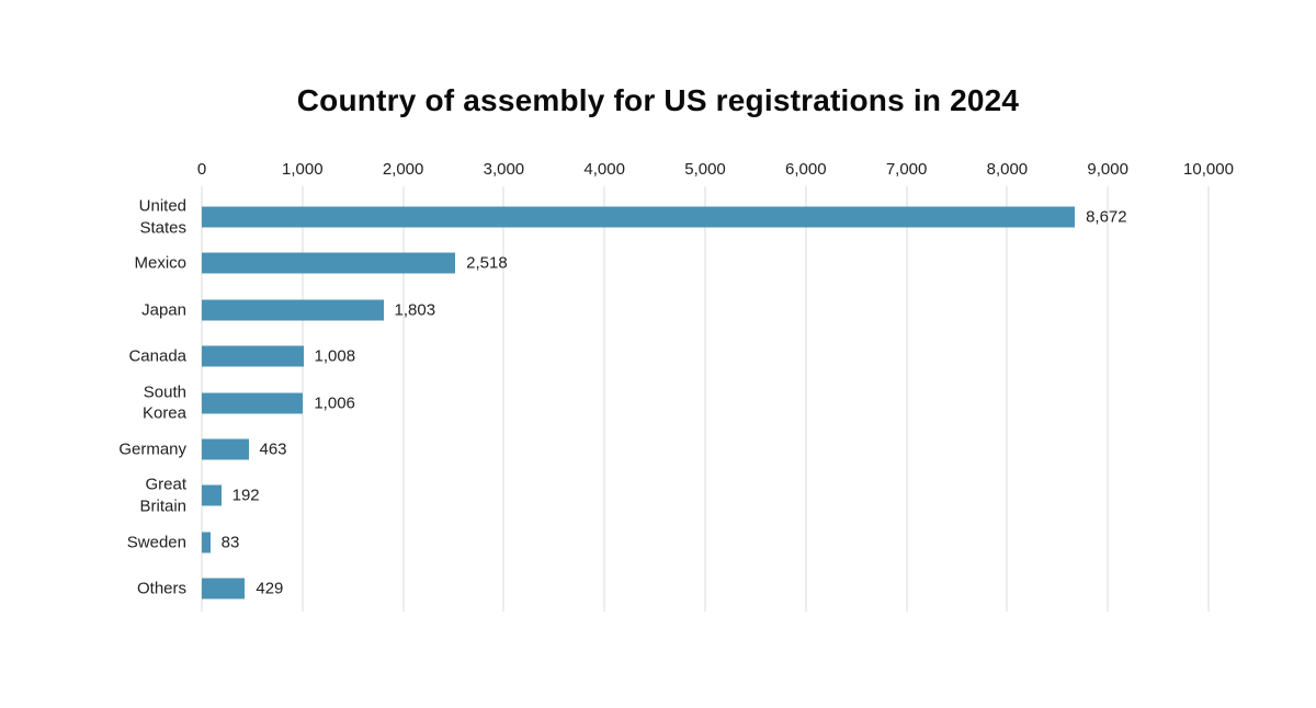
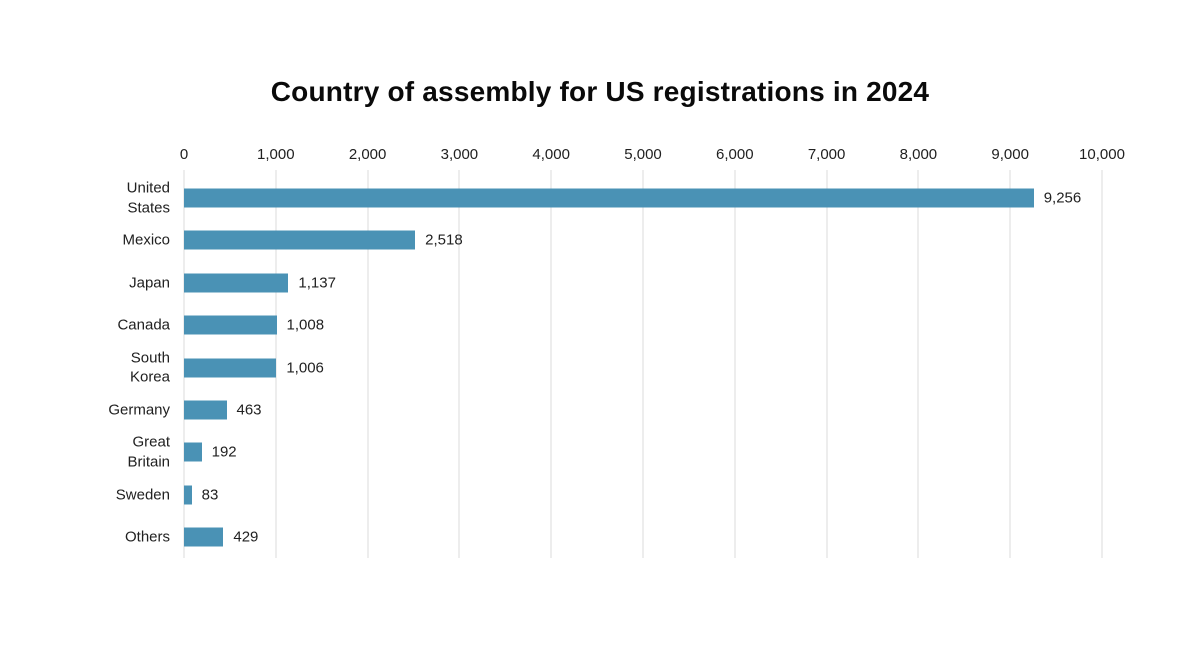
United States: 8,672 -> 9,256
Japan: 1,803 -> 1,137
